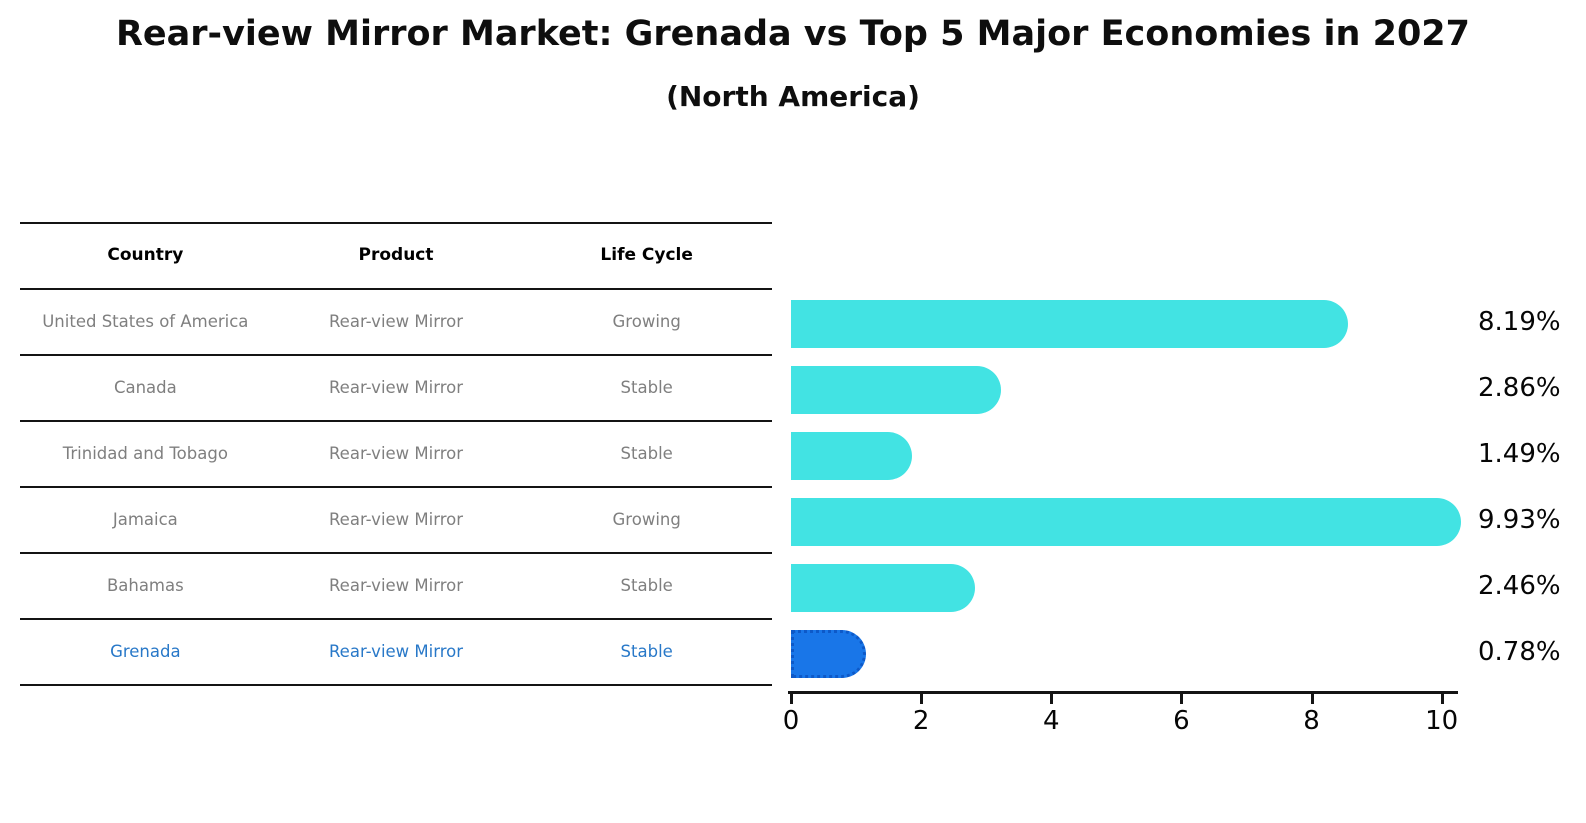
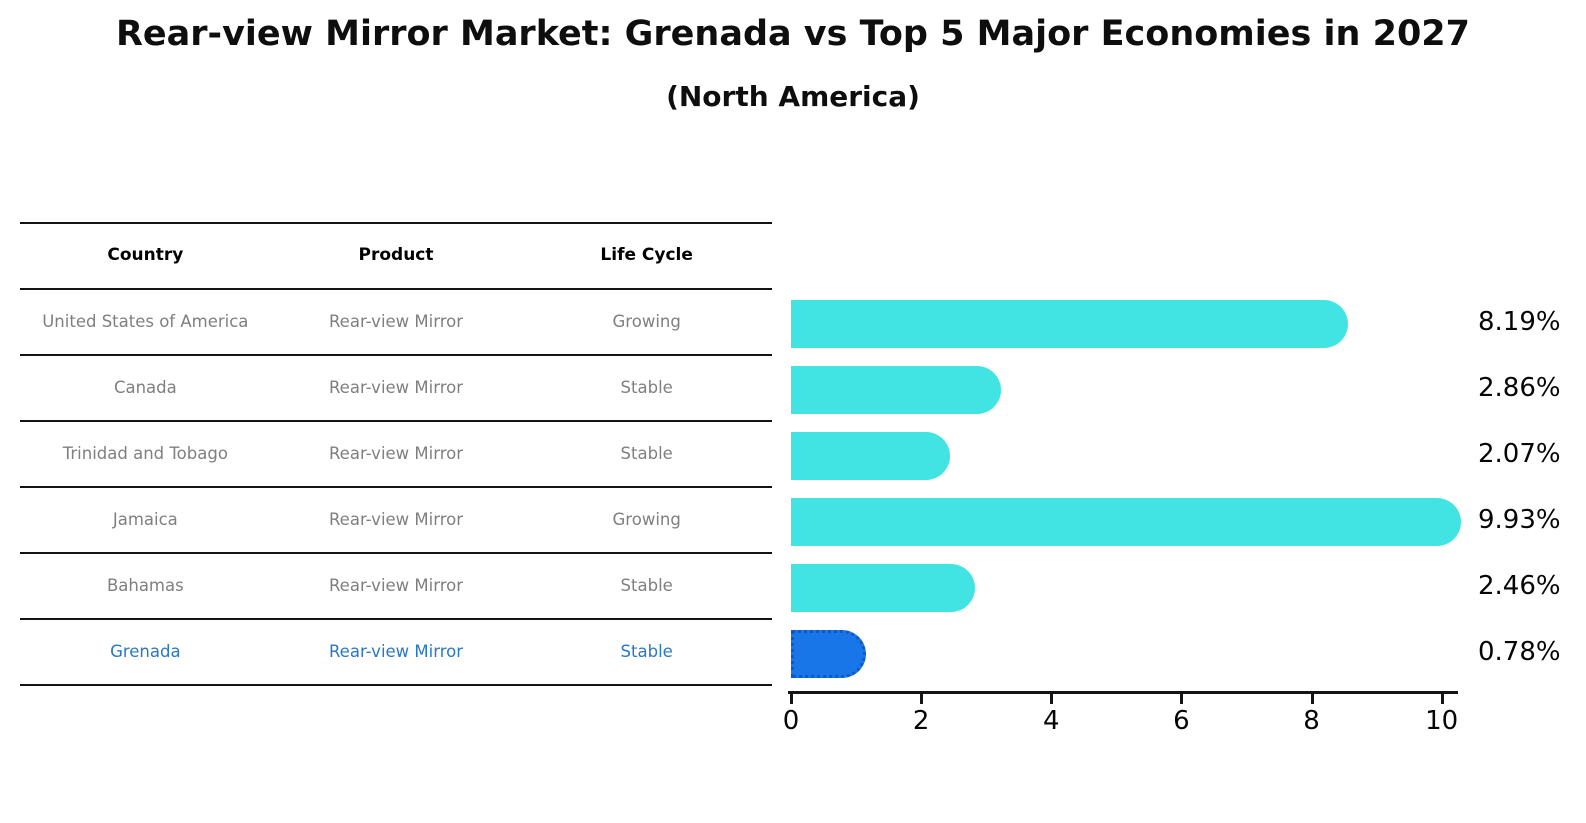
Trinidad and Tobago: 1.49% -> 2.07%
